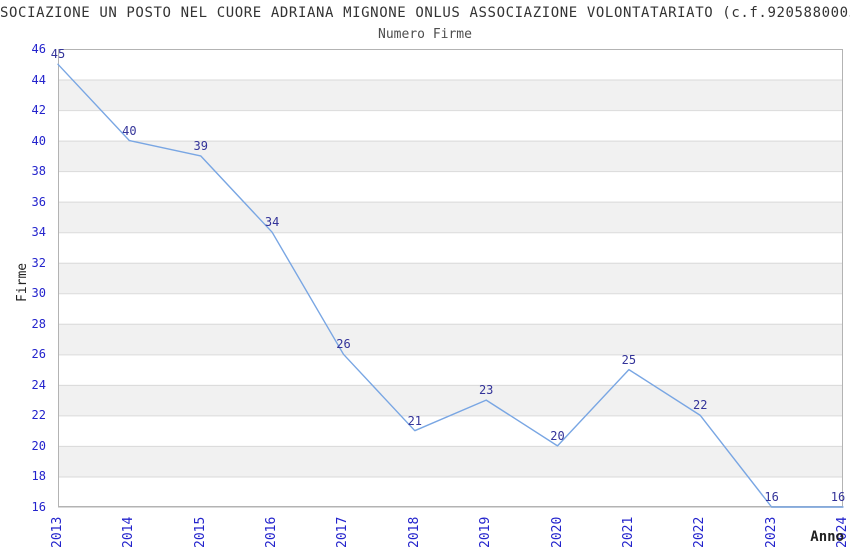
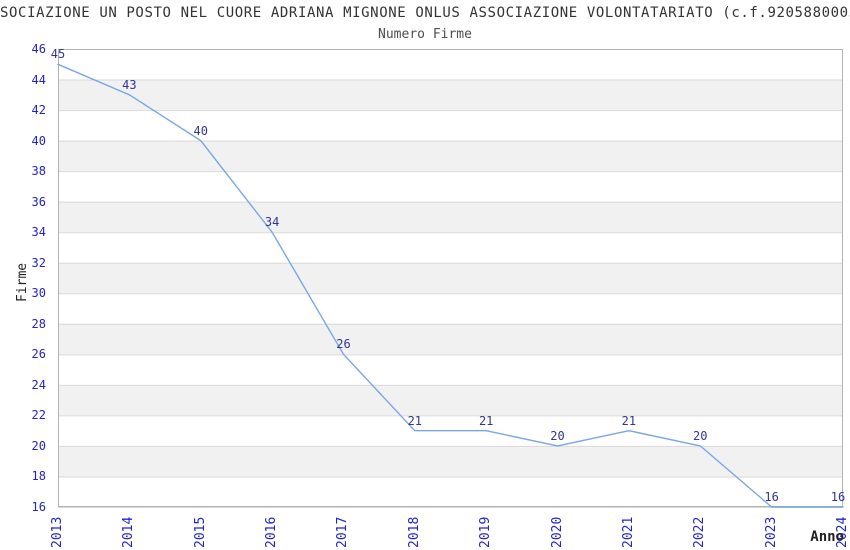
2014: 40 -> 43
2015: 39 -> 40
2019: 23 -> 21
2021: 25 -> 21
2022: 22 -> 20
